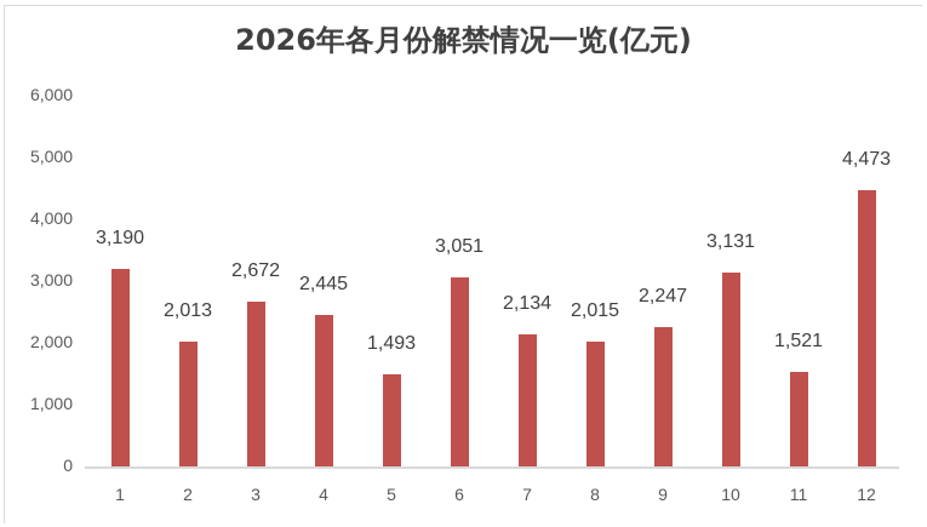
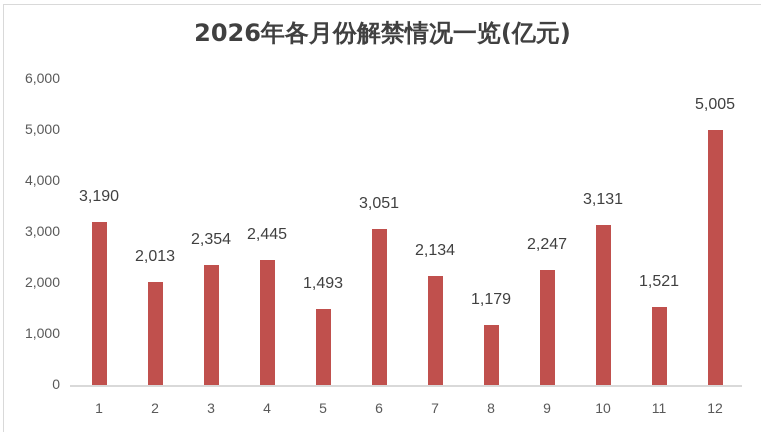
3: 2,672 -> 2,354
8: 2,015 -> 1,179
12: 4,473 -> 5,005
